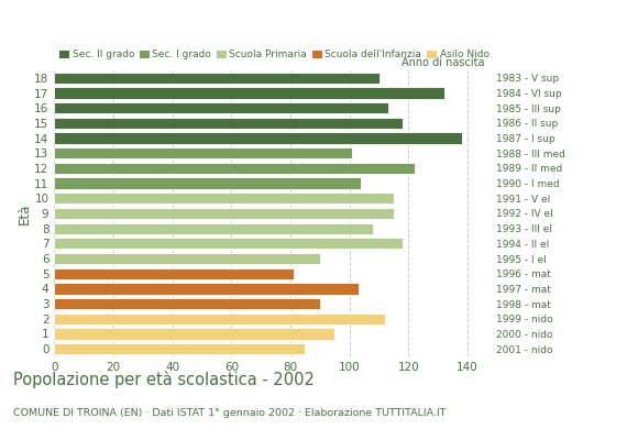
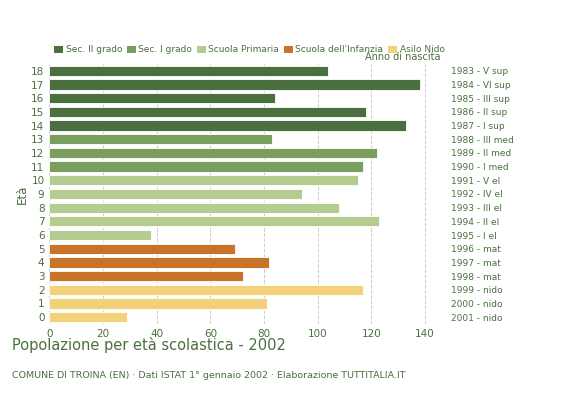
18: 110 -> 104
17: 132 -> 138
16: 113 -> 84
14: 138 -> 133
13: 101 -> 83
11: 104 -> 117
9: 115 -> 94
7: 118 -> 123
6: 90 -> 38
5: 81 -> 69
4: 103 -> 82
3: 90 -> 72
2: 112 -> 117
1: 95 -> 81
0: 85 -> 29
